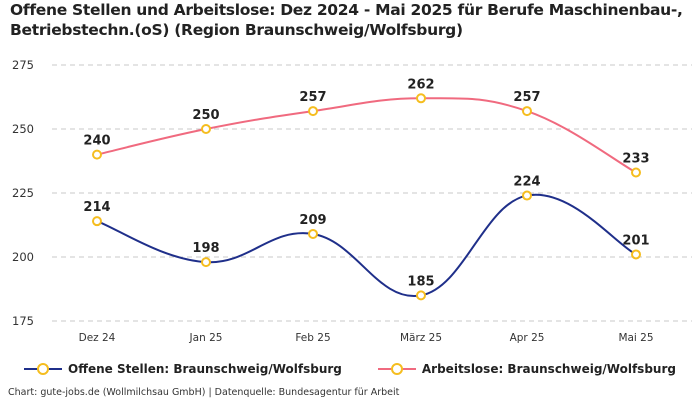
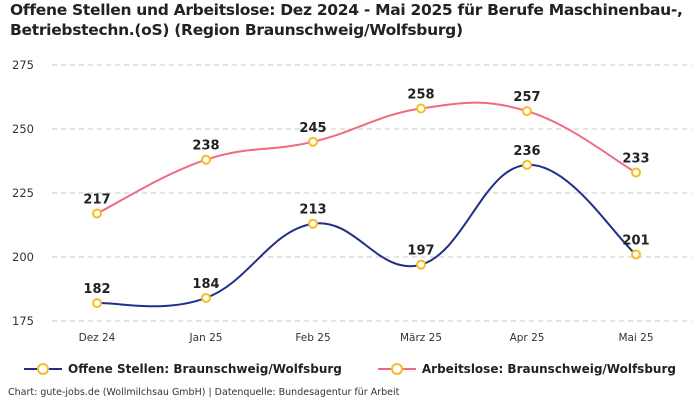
Offene Stellen: Braunschweig/Wolfsburg/Dez 24: 214 -> 182
Arbeitslose: Braunschweig/Wolfsburg/Dez 24: 240 -> 217
Offene Stellen: Braunschweig/Wolfsburg/Jan 25: 198 -> 184
Arbeitslose: Braunschweig/Wolfsburg/Jan 25: 250 -> 238
Offene Stellen: Braunschweig/Wolfsburg/Feb 25: 209 -> 213
Arbeitslose: Braunschweig/Wolfsburg/Feb 25: 257 -> 245
Offene Stellen: Braunschweig/Wolfsburg/März 25: 185 -> 197
Arbeitslose: Braunschweig/Wolfsburg/März 25: 262 -> 258
Offene Stellen: Braunschweig/Wolfsburg/Apr 25: 224 -> 236
